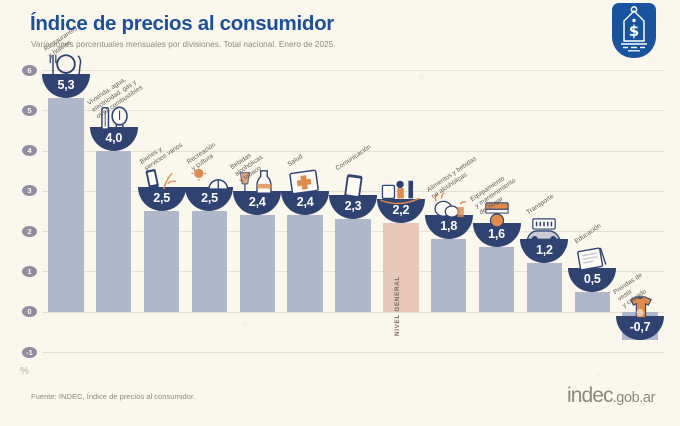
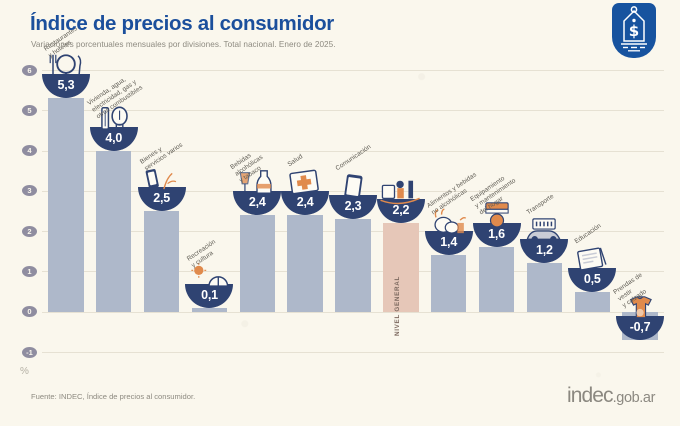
Recreación y cultura: 2,5 -> 0,1
Alimentos y bebidas no alcohólicas: 1,8 -> 1,4
